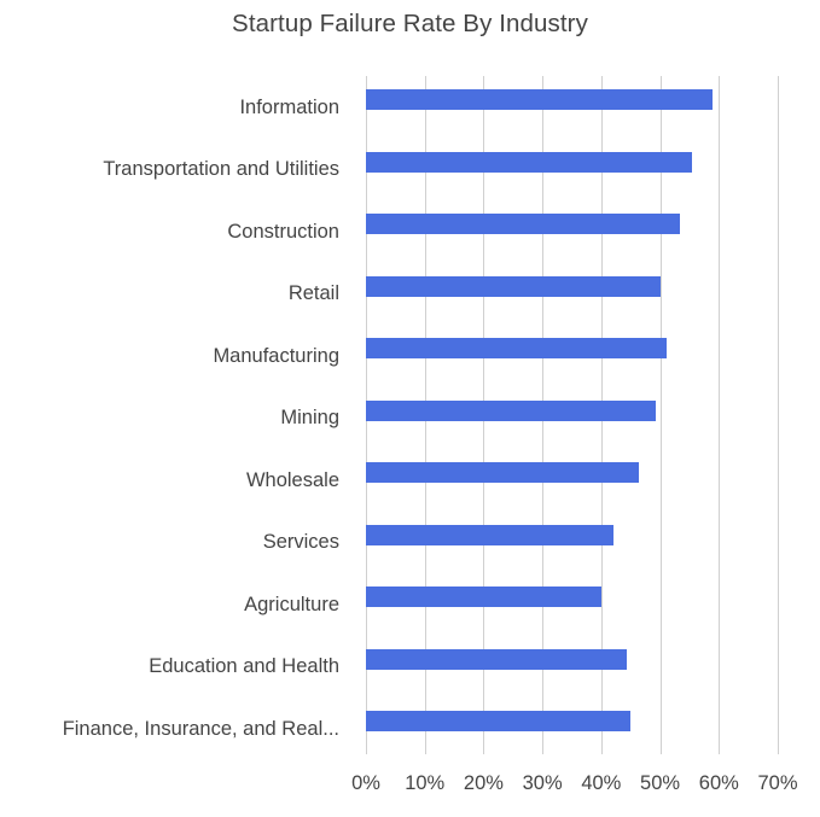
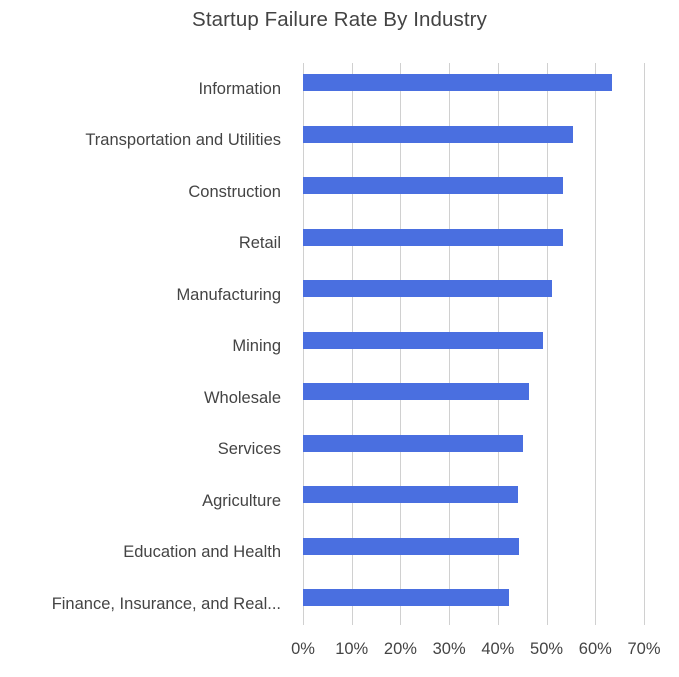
Information: 59% -> 63%
Retail: 50% -> 53%
Services: 42% -> 45%
Agriculture: 40% -> 44%
Finance, Insurance, and Real...: 45% -> 42%
